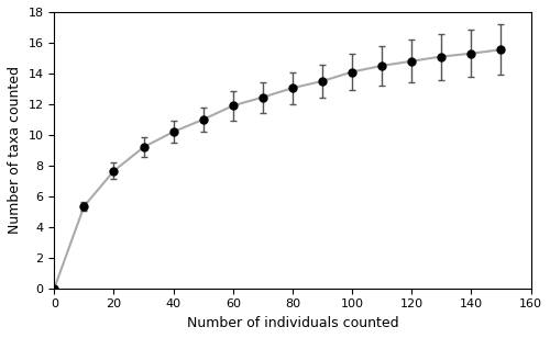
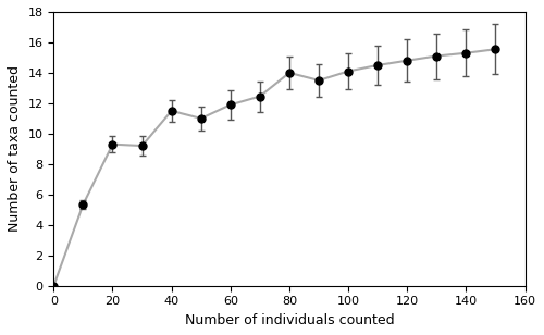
20: 7.7 -> 9.3
40: 10.2 -> 11.5
80: 13.1 -> 14.0
